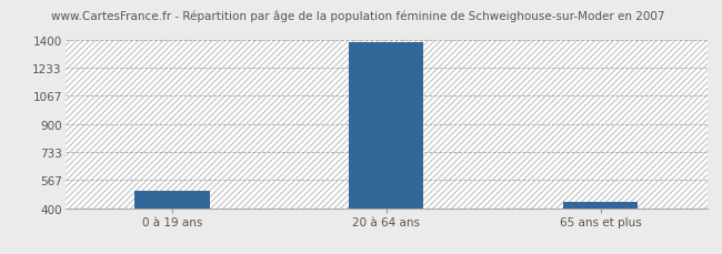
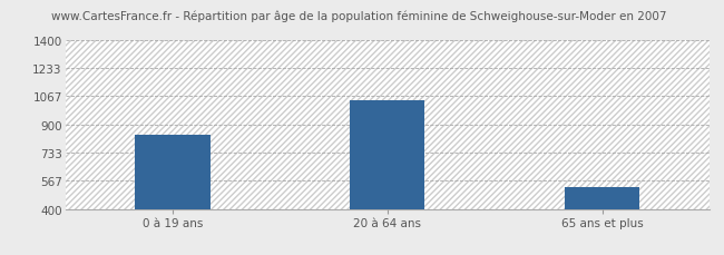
0 à 19 ans: 500 -> 840
20 à 64 ans: 1380 -> 1040
65 ans et plus: 440 -> 530
